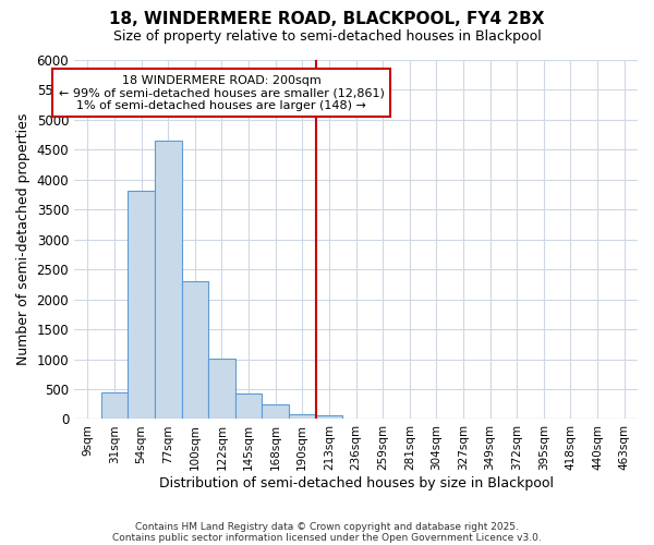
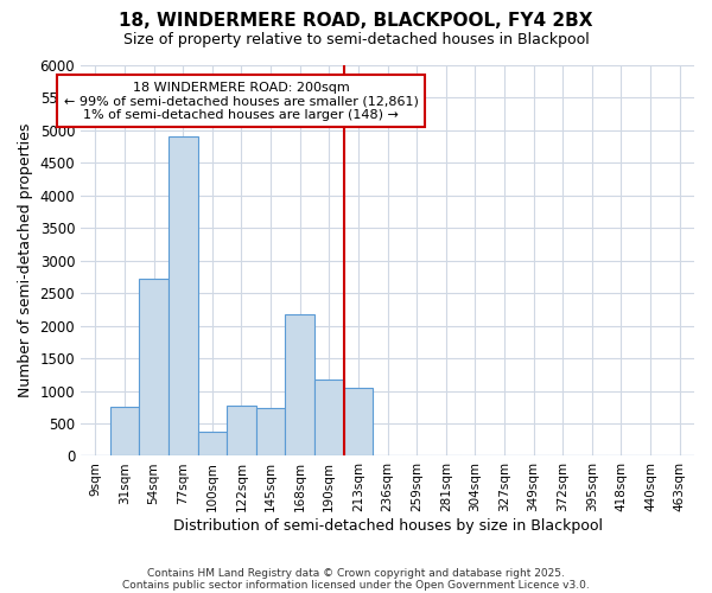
31sqm: 450 -> 760
54sqm: 3820 -> 2720
77sqm: 4650 -> 4900
100sqm: 2300 -> 380
122sqm: 1010 -> 780
145sqm: 420 -> 740
168sqm: 240 -> 2180
190sqm: 80 -> 1180
213sqm: 60 -> 1040
